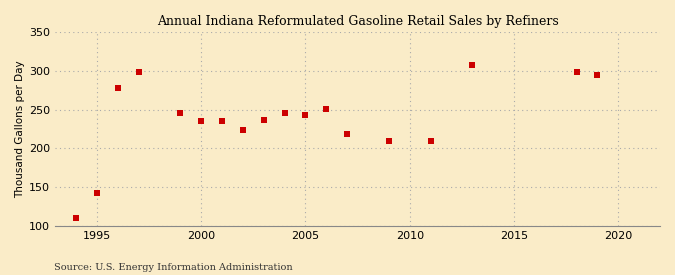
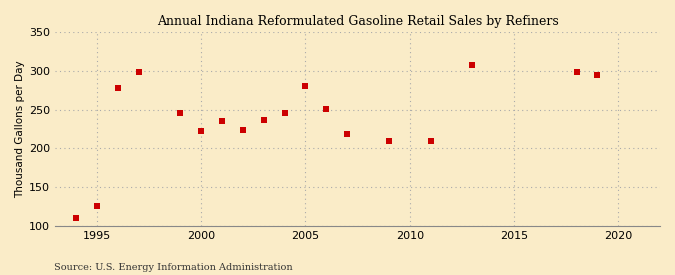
1995: 142 -> 126
2000: 235 -> 222
2005: 243 -> 280
